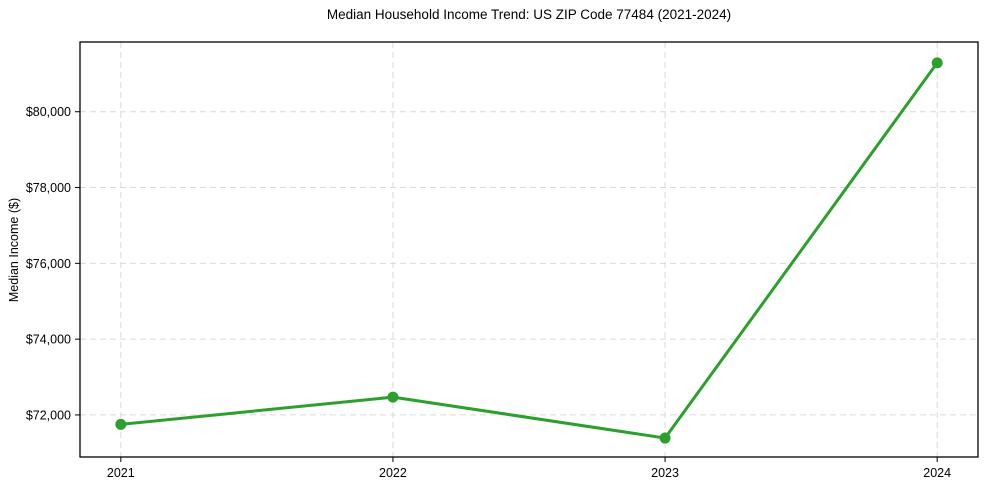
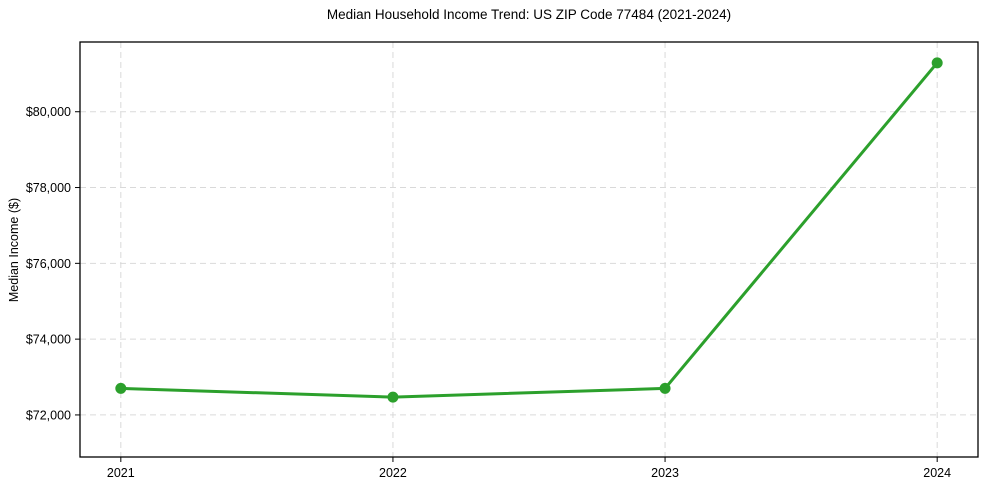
2021: $71800 -> $72700
2023: $71400 -> $72700
